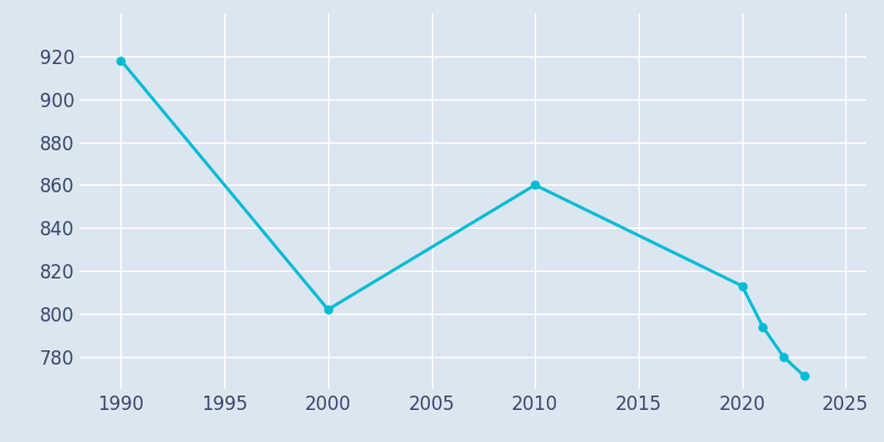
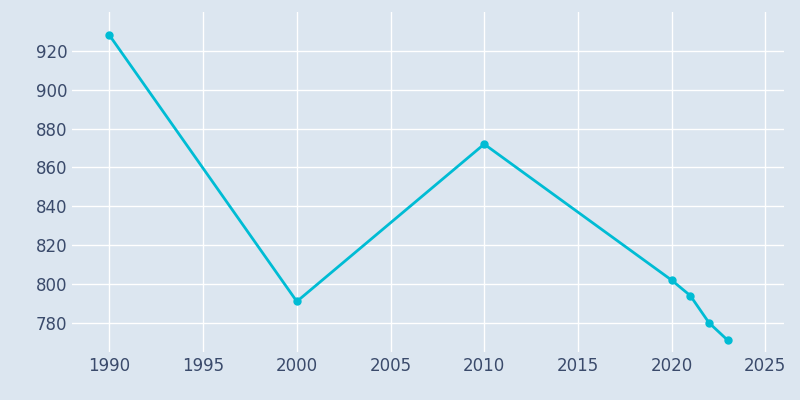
1990: 918 -> 928
2000: 802 -> 791
2010: 860 -> 872
2020: 813 -> 802
